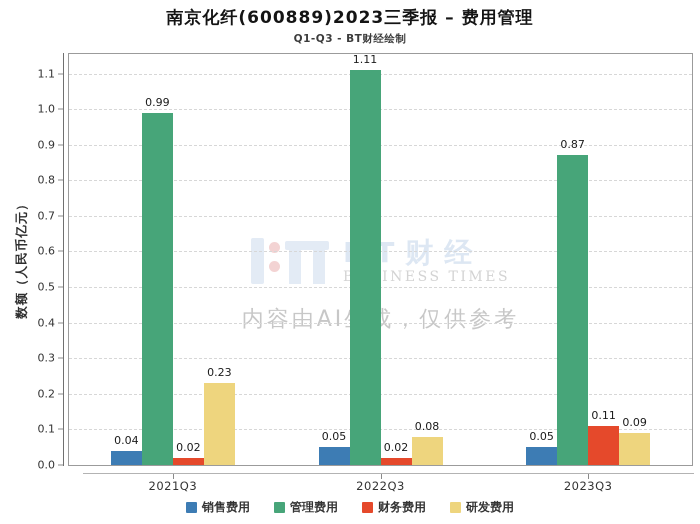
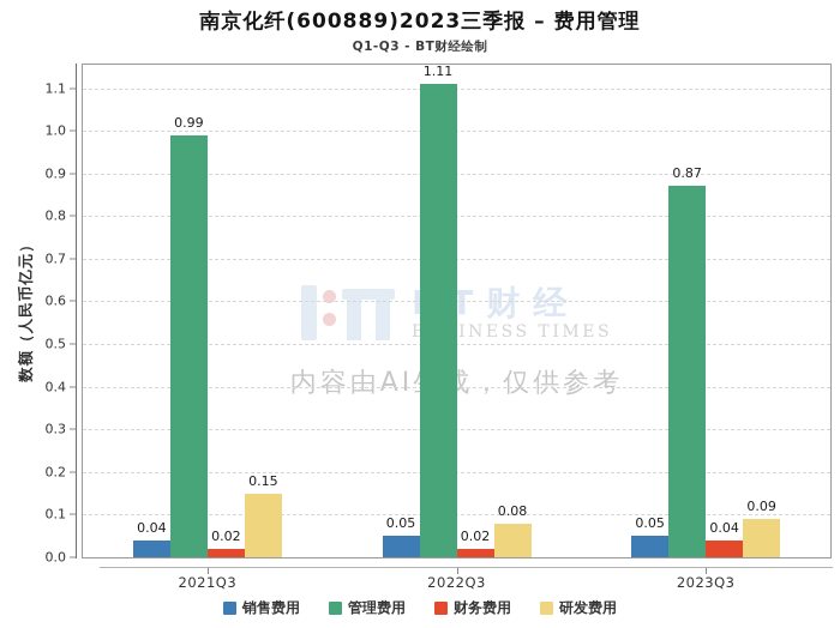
研发费用/2021Q3: 0.23 -> 0.15
财务费用/2023Q3: 0.11 -> 0.04
